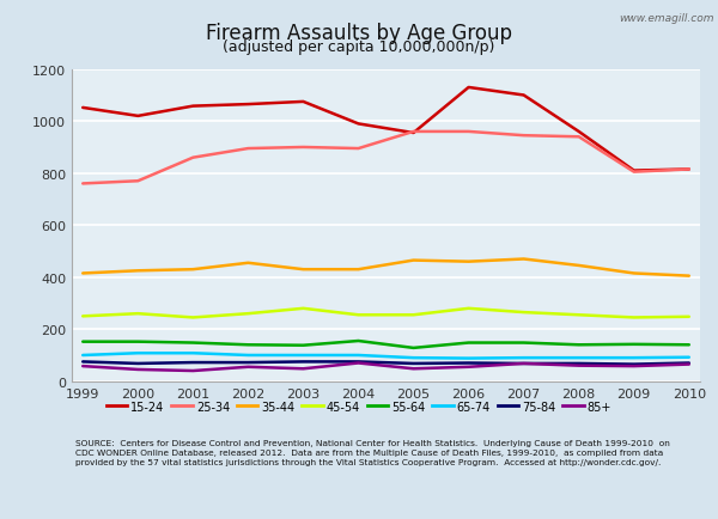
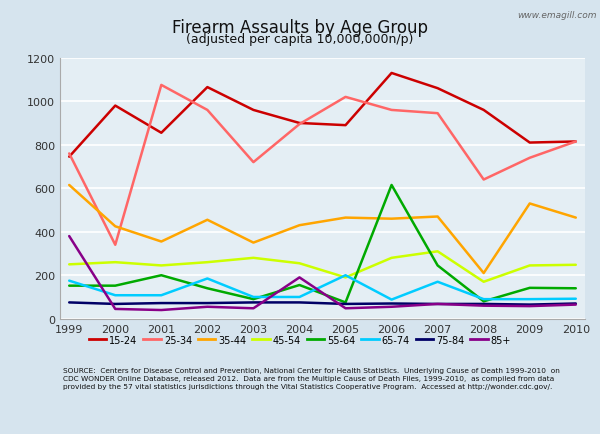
15-24/1999: 1052 -> 745
35-44/1999: 415 -> 615
65-74/1999: 100 -> 175
85+/1999: 58 -> 380
15-24/2000: 1020 -> 980
25-34/2000: 770 -> 340
15-24/2001: 1058 -> 855
25-34/2001: 860 -> 1075
35-44/2001: 430 -> 355
55-64/2001: 148 -> 200
25-34/2002: 895 -> 960
65-74/2002: 100 -> 185
15-24/2003: 1075 -> 960
25-34/2003: 900 -> 720
35-44/2003: 430 -> 350
55-64/2003: 138 -> 90
15-24/2004: 990 -> 900
85+/2004: 70 -> 190
15-24/2005: 955 -> 890
25-34/2005: 960 -> 1020
45-54/2005: 255 -> 190
55-64/2005: 128 -> 75
65-74/2005: 90 -> 200
55-64/2006: 148 -> 615
15-24/2007: 1100 -> 1060
45-54/2007: 265 -> 310
55-64/2007: 148 -> 245
65-74/2007: 90 -> 170
25-34/2008: 940 -> 640
35-44/2008: 445 -> 210
45-54/2008: 255 -> 170
55-64/2008: 140 -> 80
25-34/2009: 805 -> 740
35-44/2009: 415 -> 530
35-44/2010: 405 -> 465
